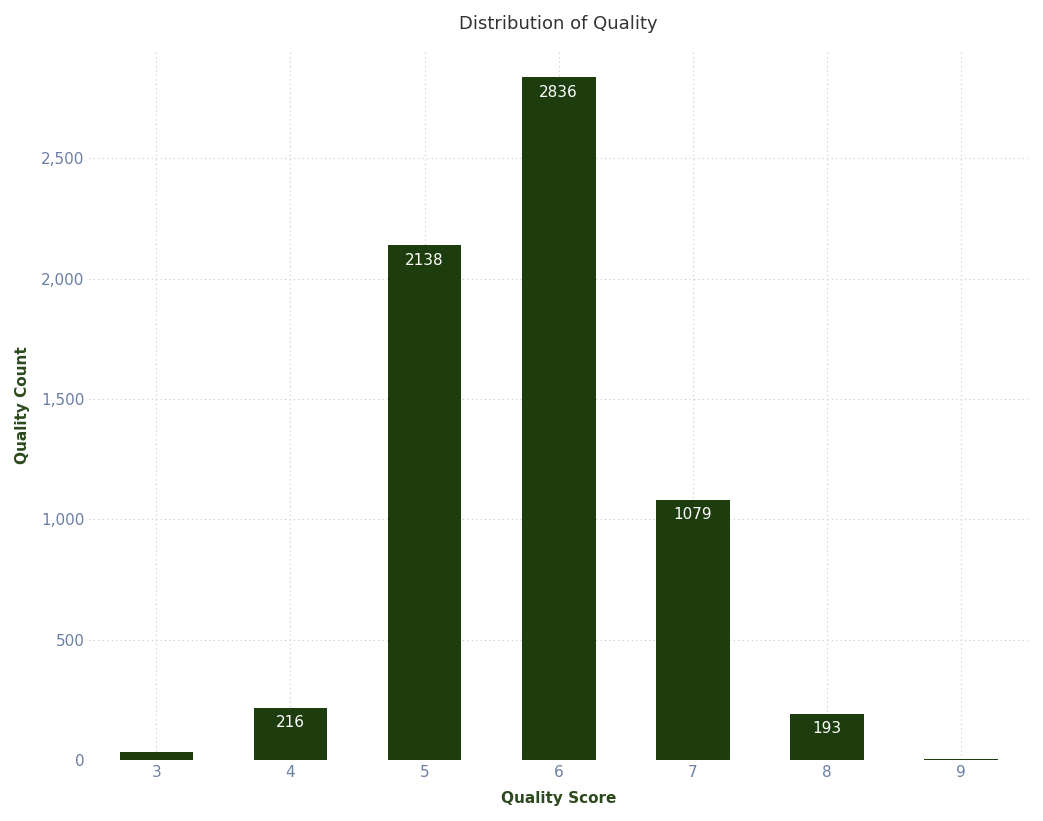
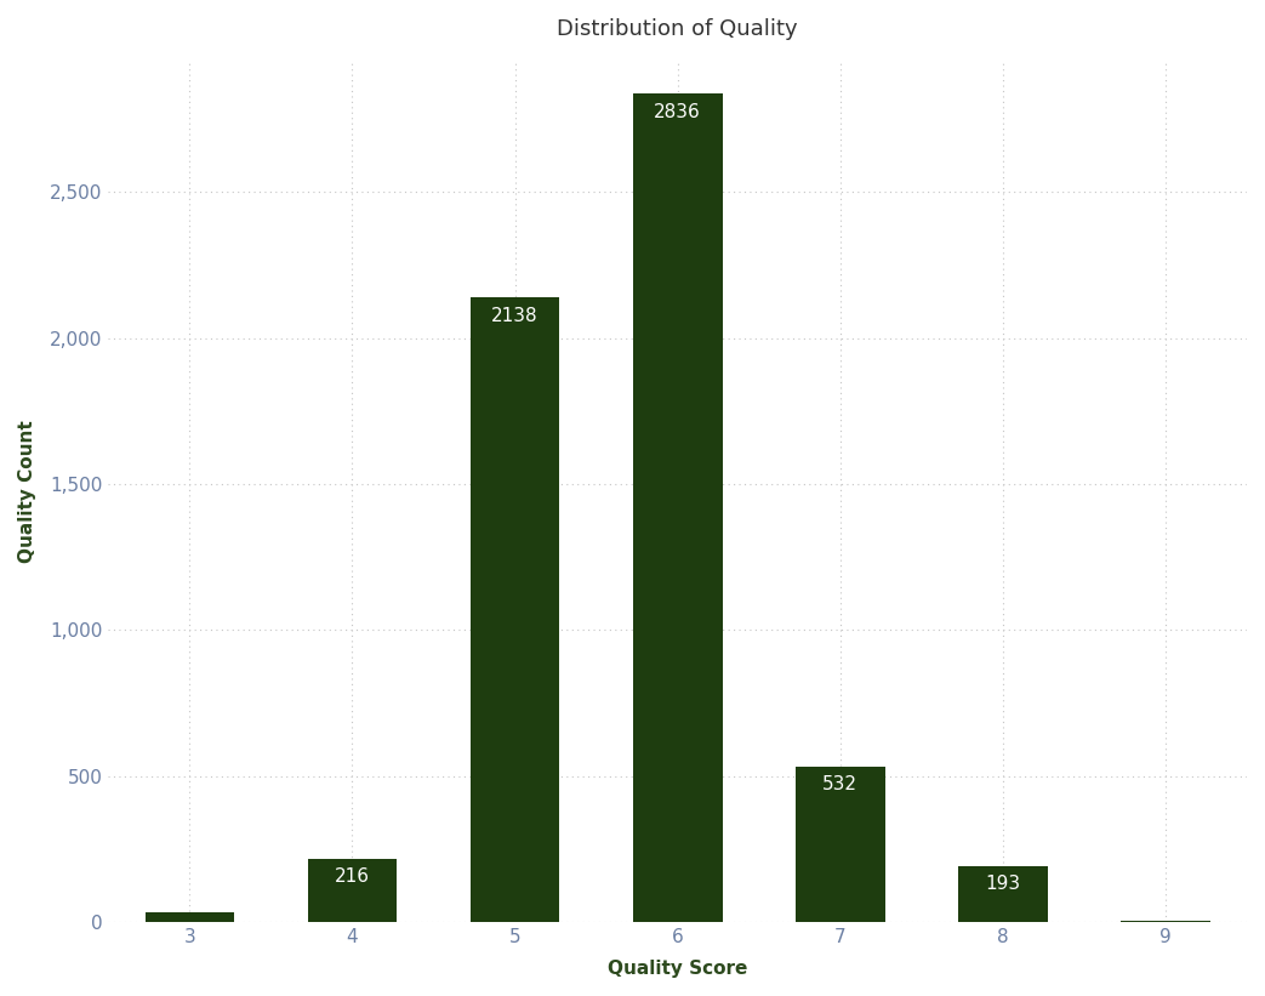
7: 1079 -> 532
